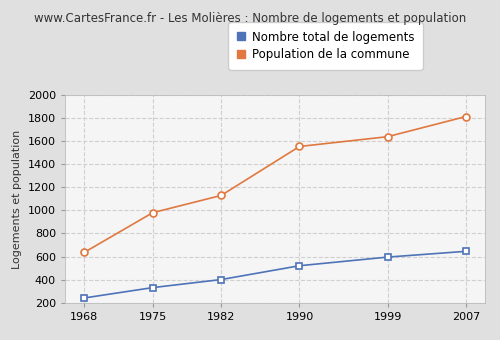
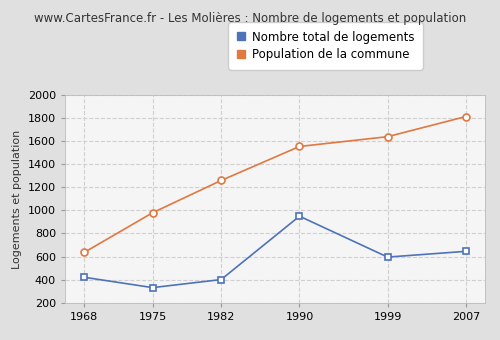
Nombre total de logements/1968: 240 -> 420
Population de la commune/1982: 1130 -> 1260
Nombre total de logements/1990: 520 -> 950
